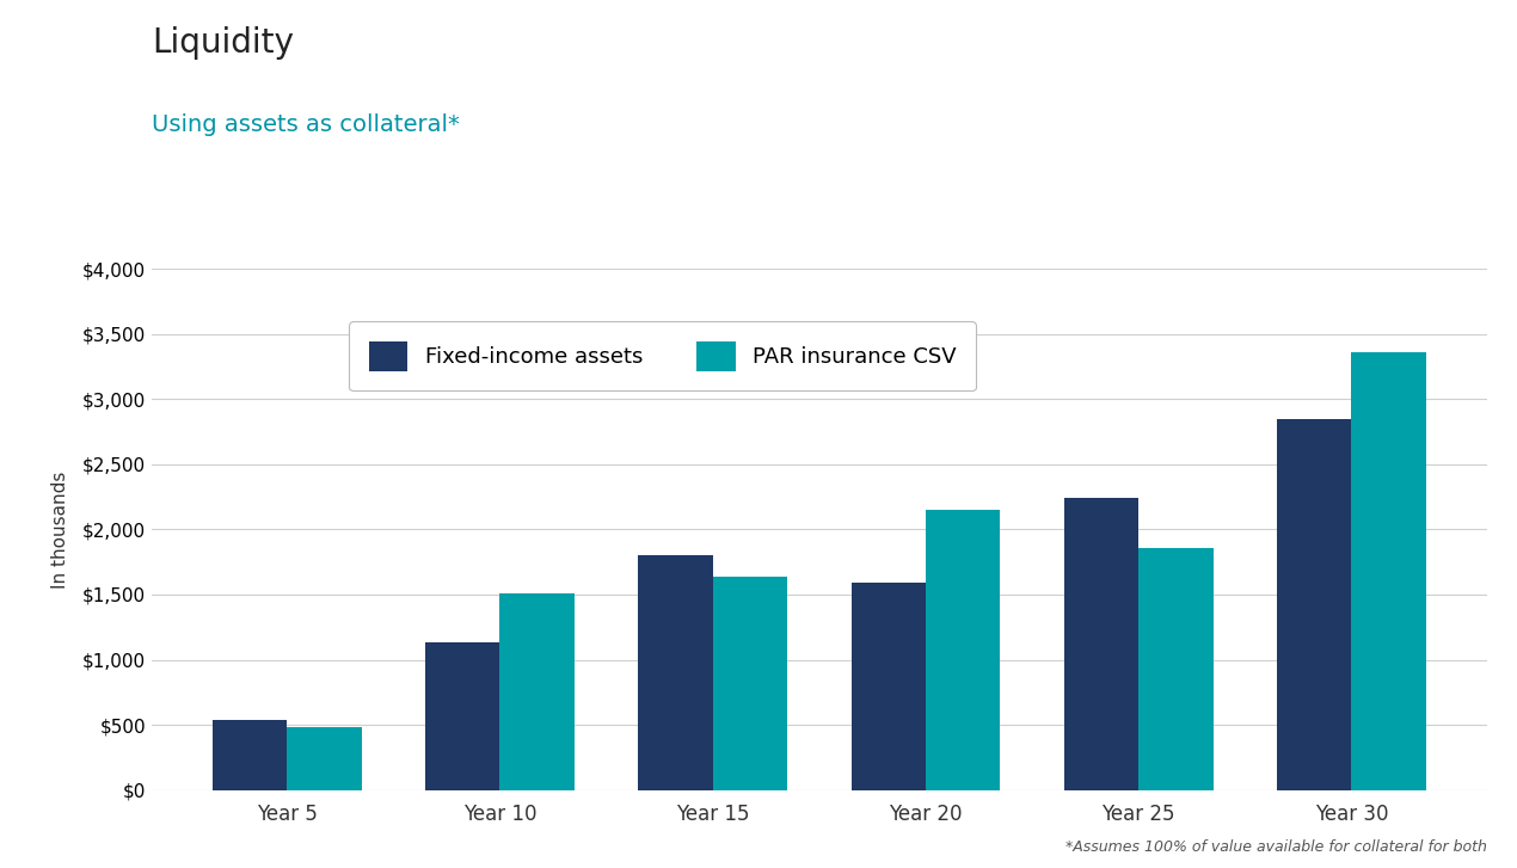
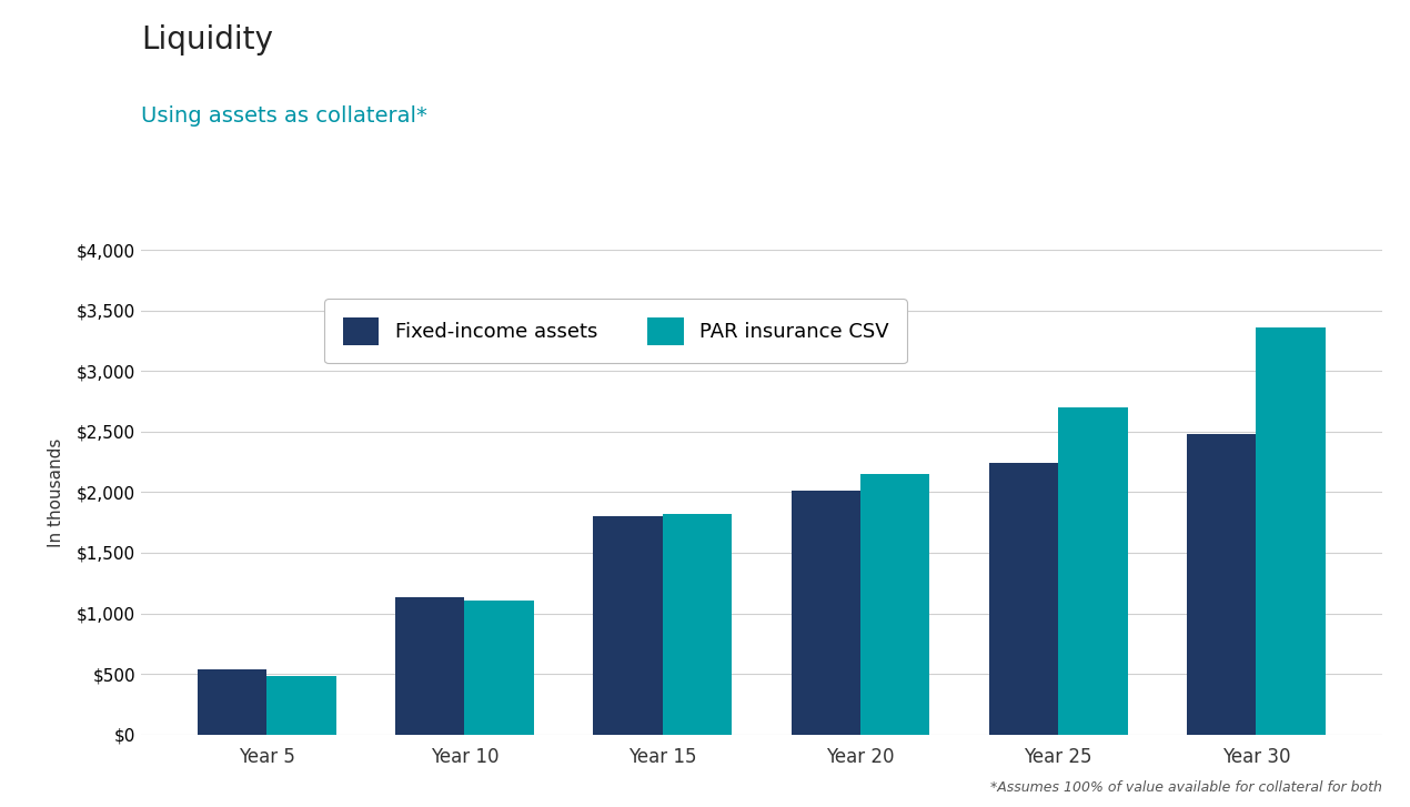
PAR insurance CSV/Year 10: $1,510 -> $1,110
PAR insurance CSV/Year 15: $1,640 -> $1,820
Fixed-income assets/Year 20: $1,590 -> $2,010
PAR insurance CSV/Year 25: $1,860 -> $2,700
Fixed-income assets/Year 30: $2,850 -> $2,480
